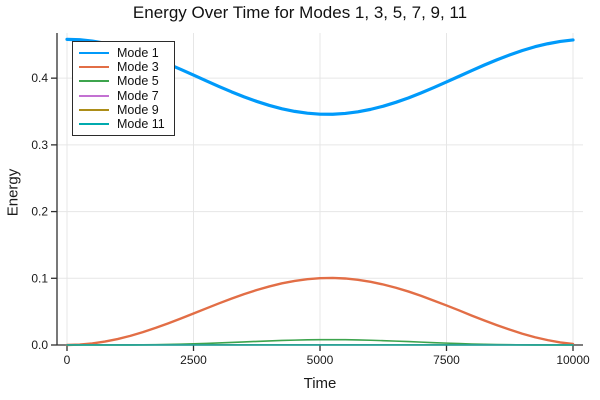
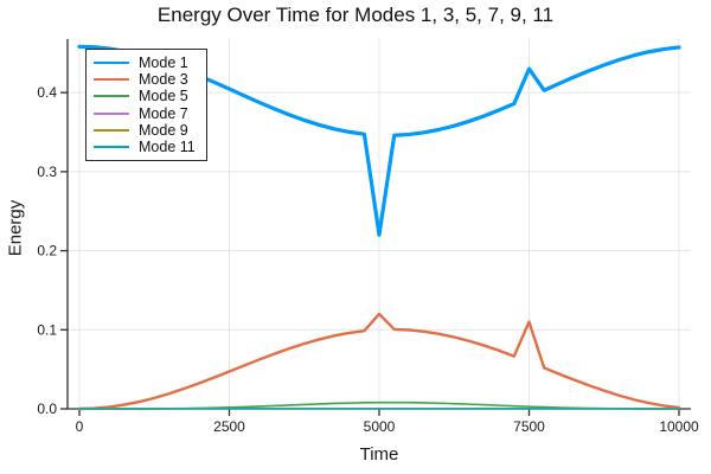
Mode 1/5000: 0.35 -> 0.22
Mode 3/5000: 0.10 -> 0.12
Mode 1/7500: 0.39 -> 0.43
Mode 3/7500: 0.06 -> 0.11
